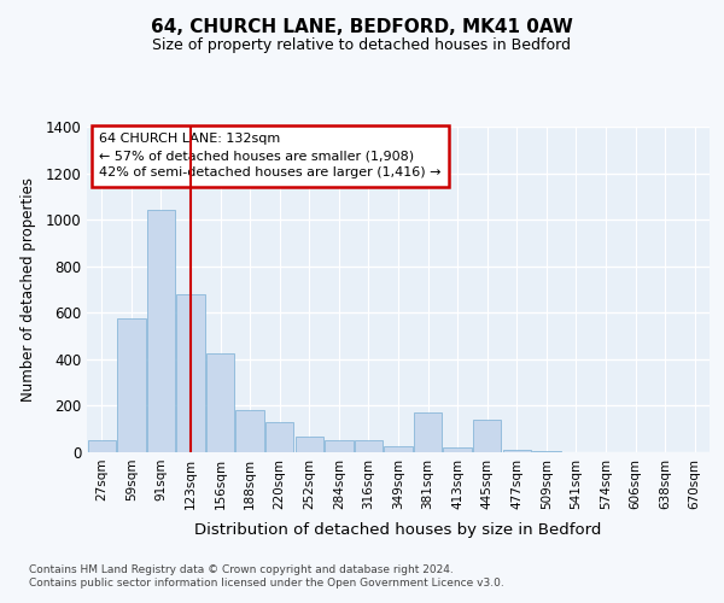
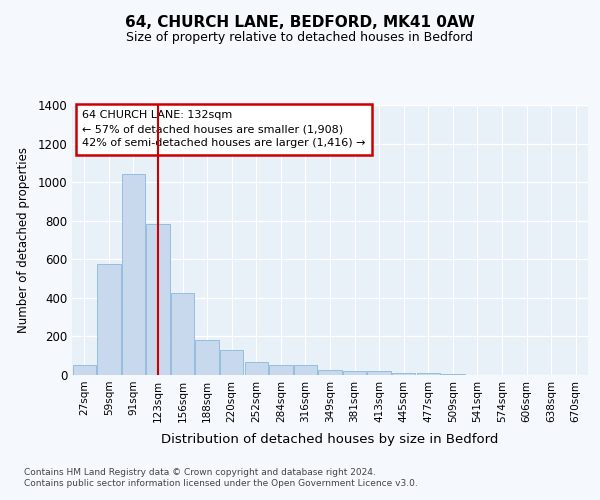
123sqm: 680 -> 780
381sqm: 170 -> 20
445sqm: 140 -> 10
